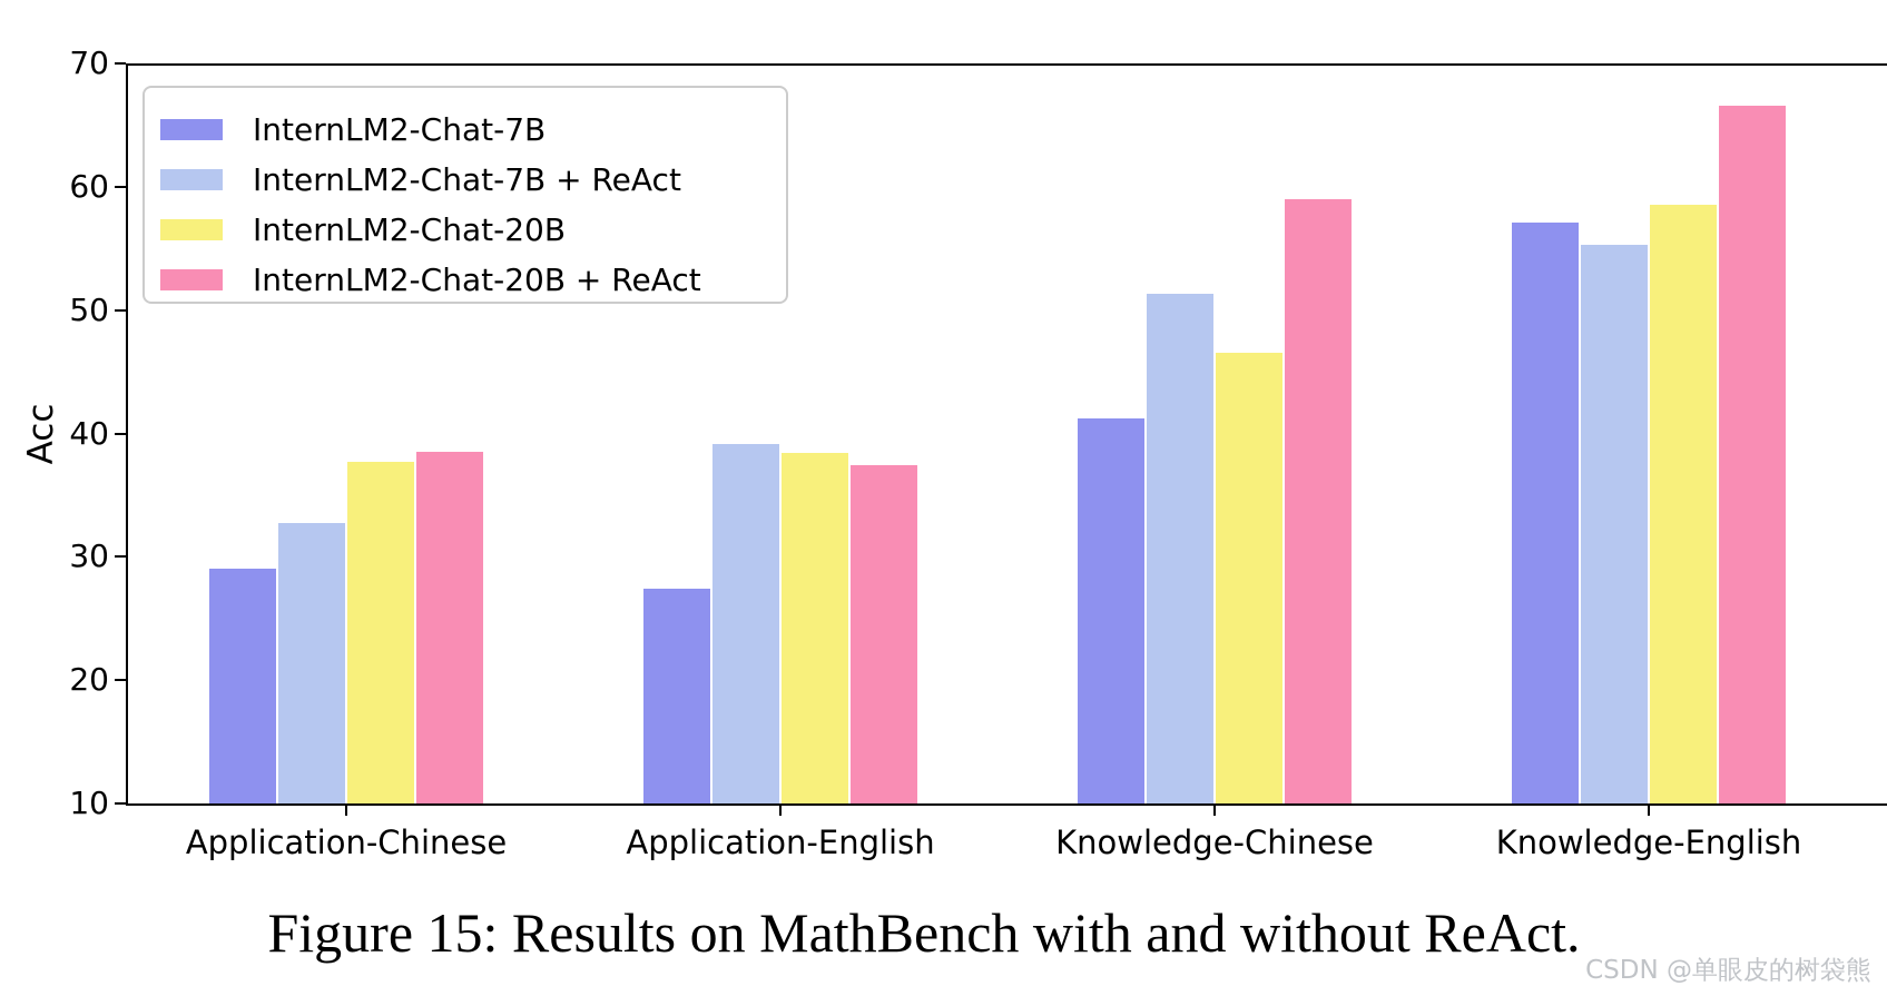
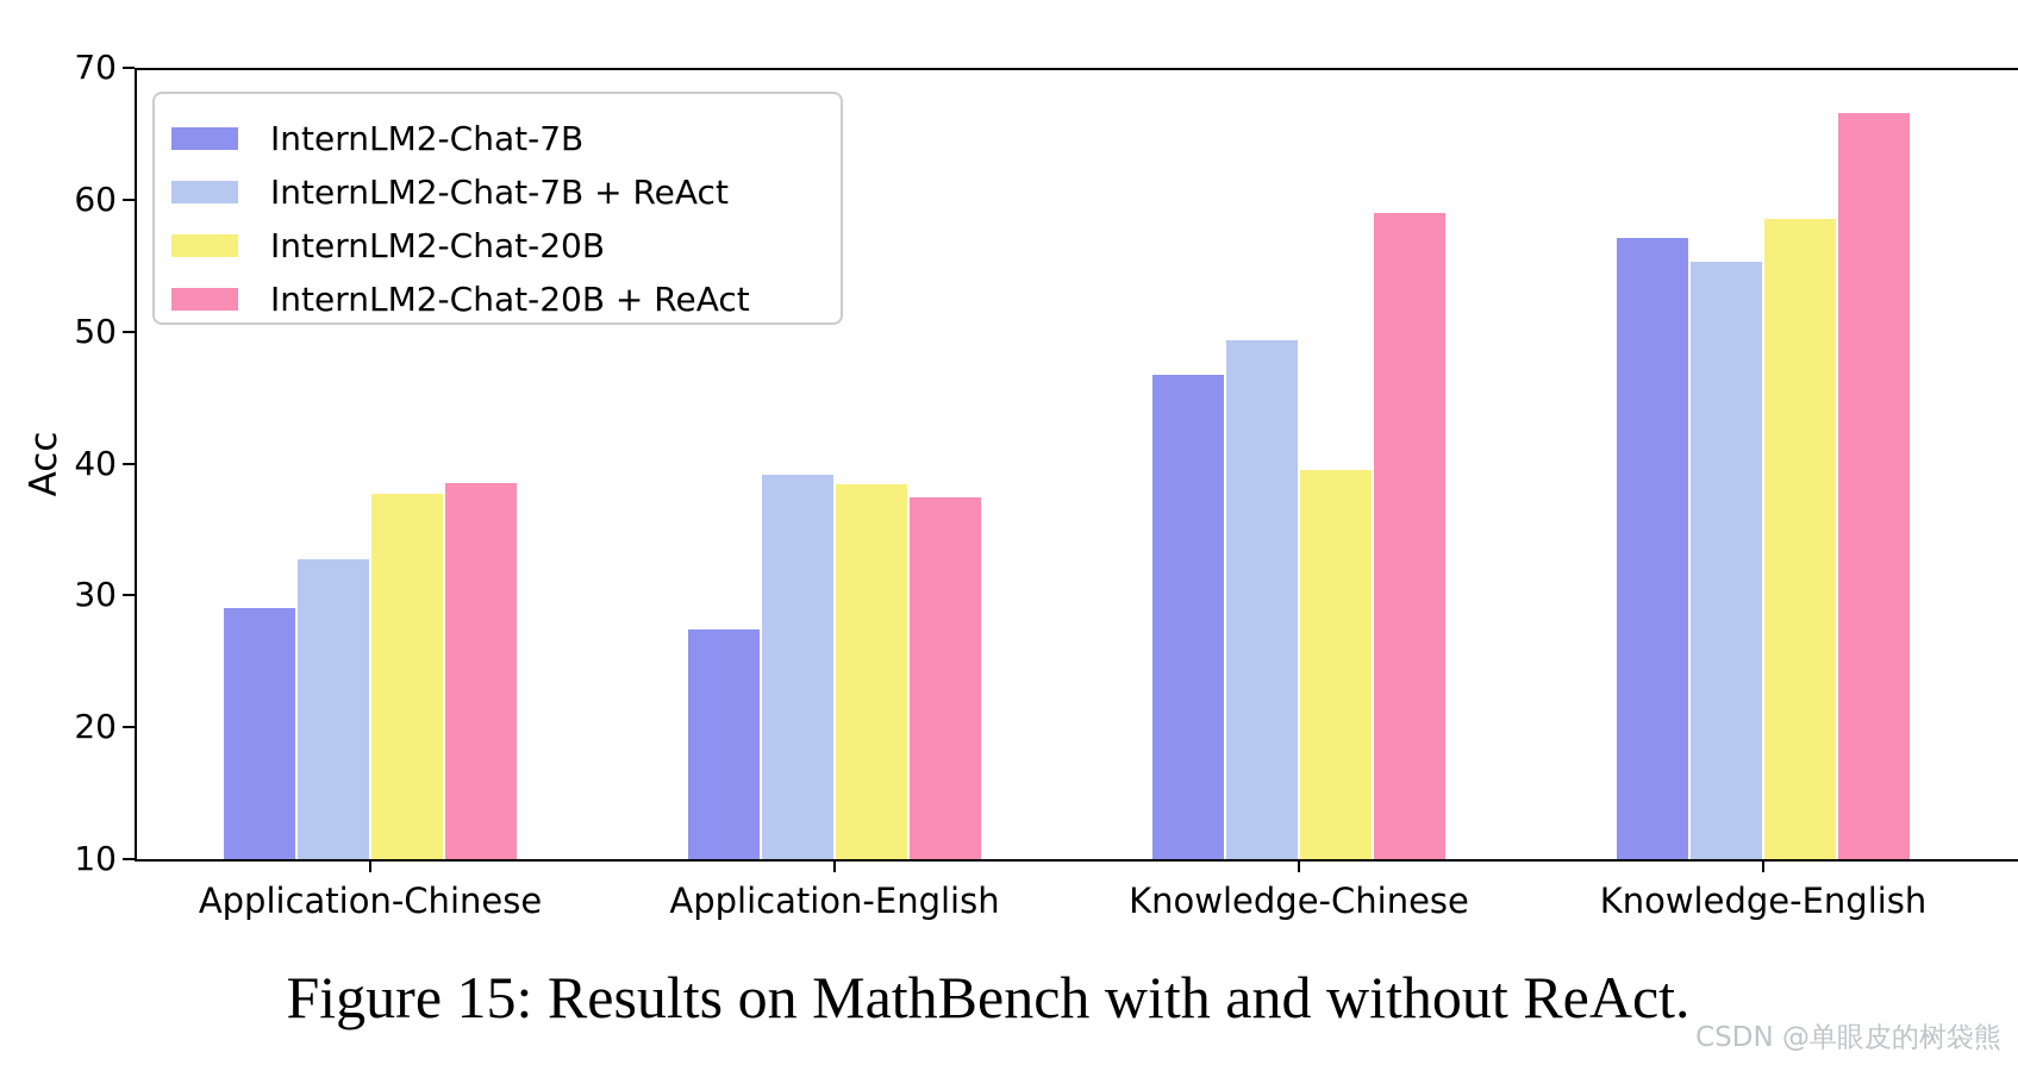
InternLM2-Chat-7B/Knowledge-Chinese: 41.2 -> 46.7
InternLM2-Chat-7B + ReAct/Knowledge-Chinese: 51.3 -> 49.3
InternLM2-Chat-20B/Knowledge-Chinese: 46.5 -> 39.5
